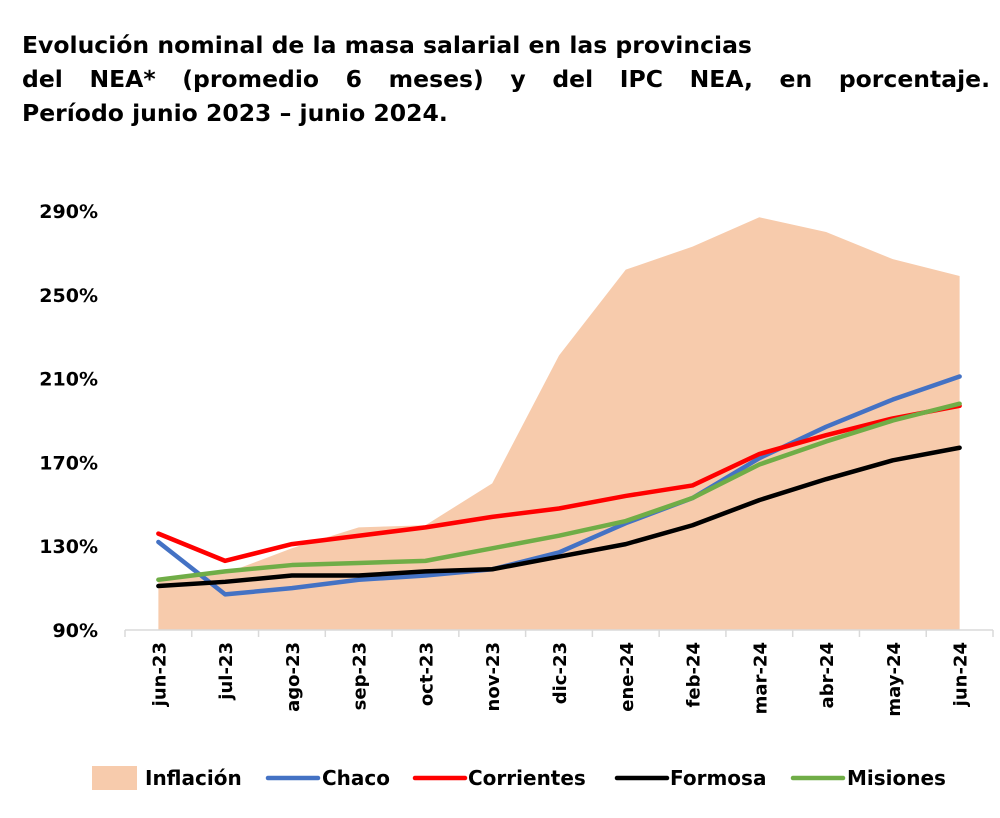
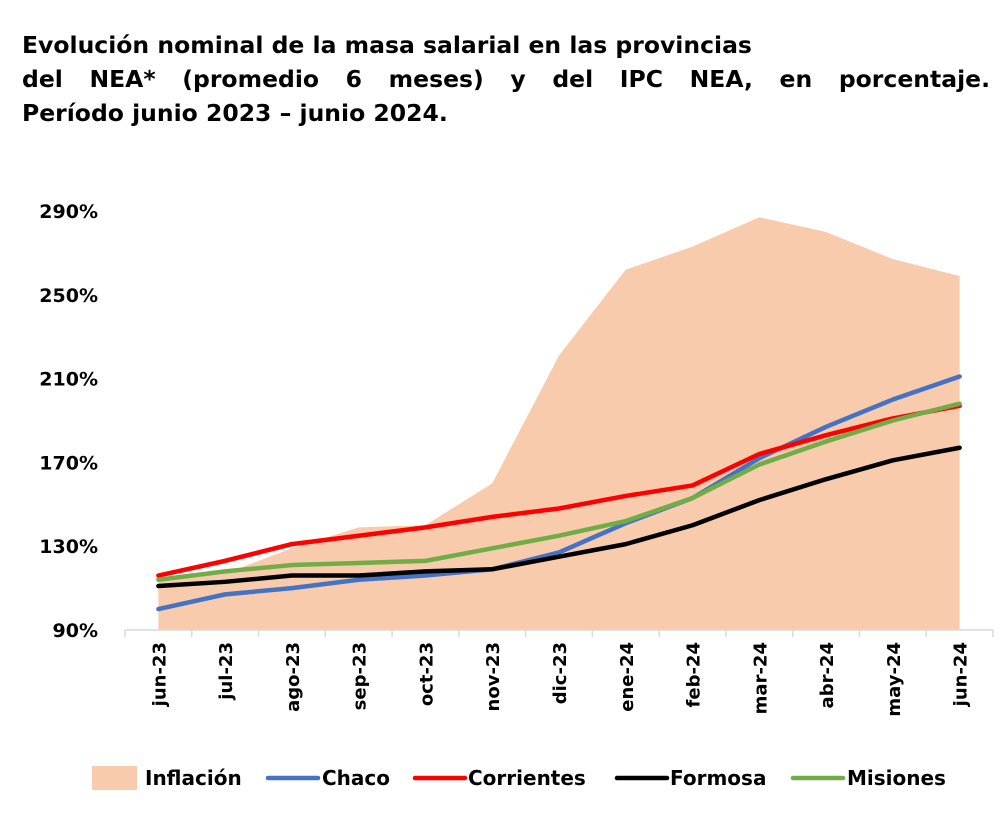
Chaco/jun-23: 132% -> 100%
Corrientes/jun-23: 136% -> 116%
